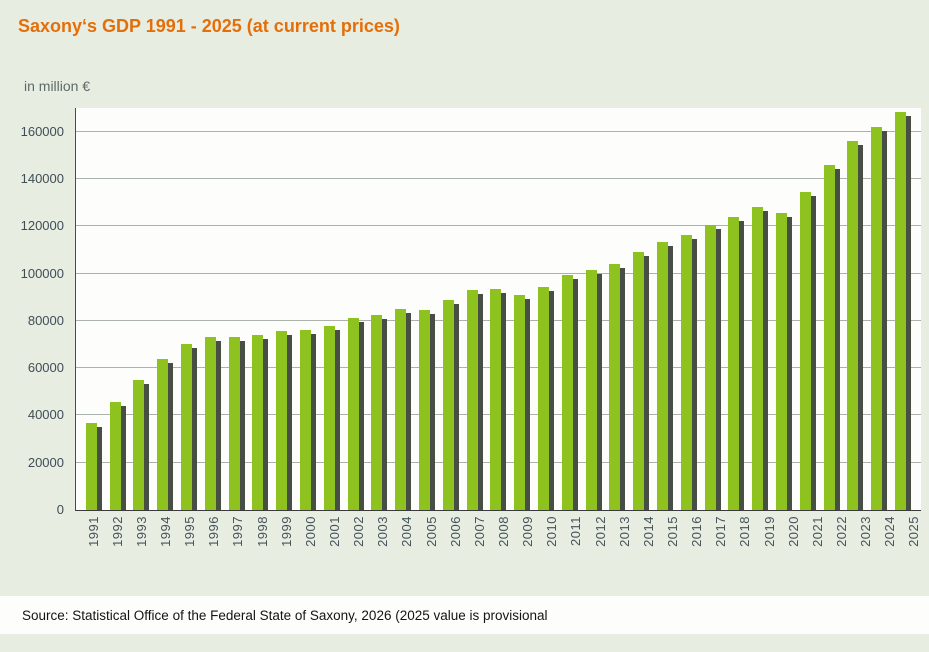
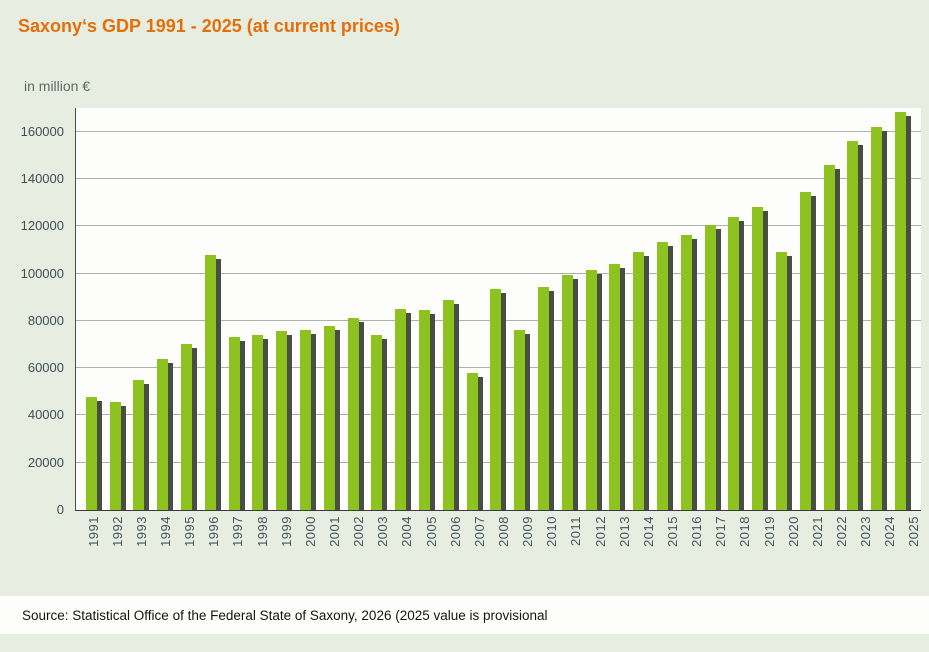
1991: 37000 -> 48000
1996: 73000 -> 108000
2003: 82000 -> 74000
2007: 93000 -> 58000
2009: 91000 -> 76000
2020: 126000 -> 109000
